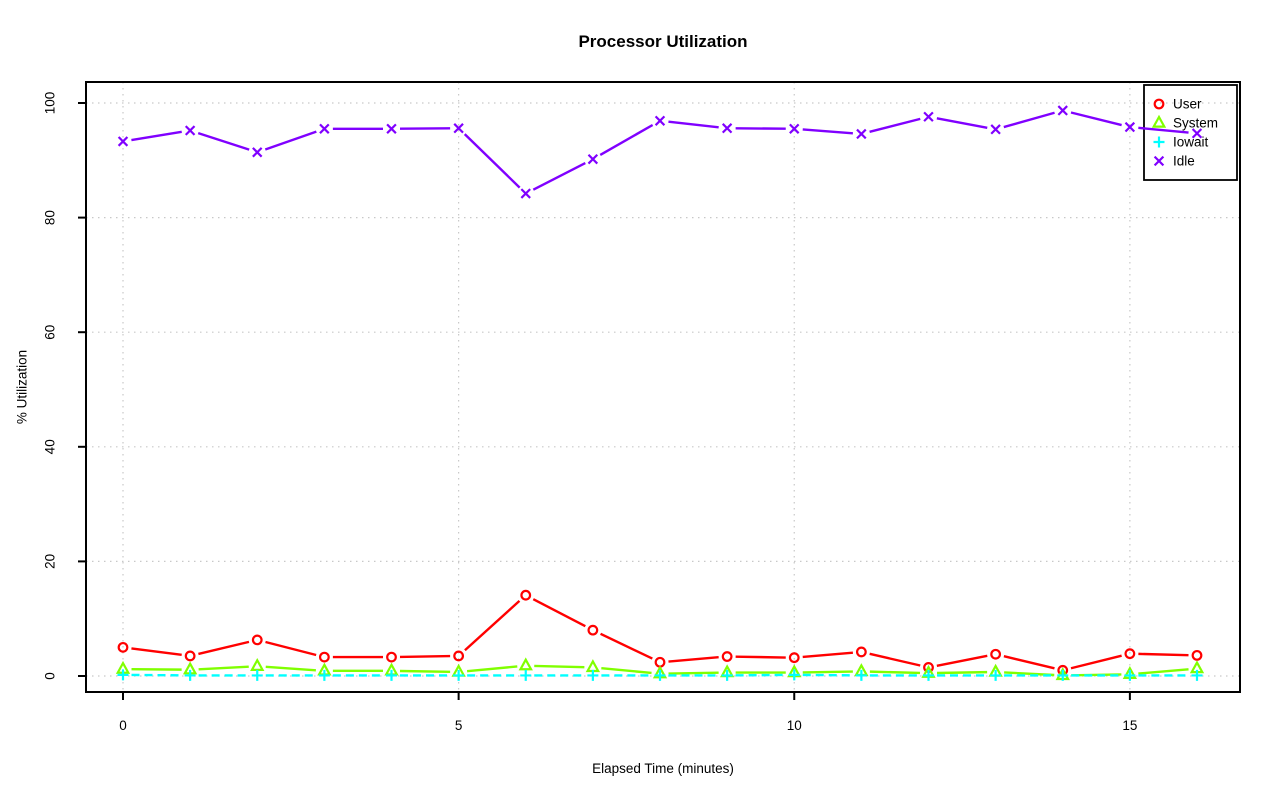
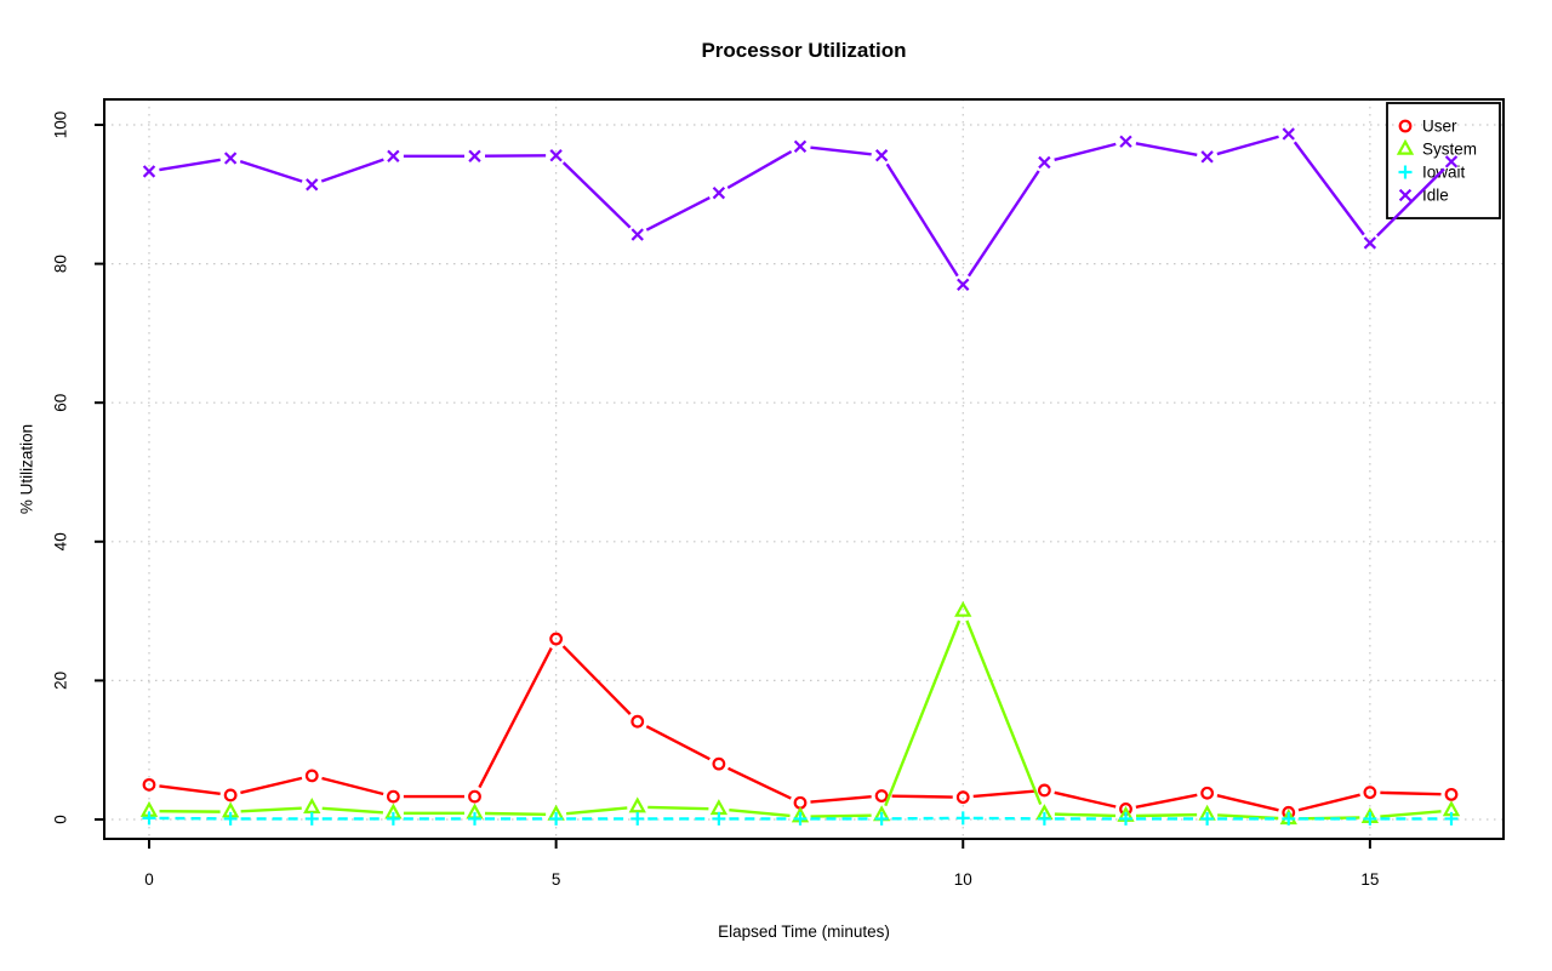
User/5: 4 -> 26
System/10: 1 -> 30
Idle/10: 96 -> 77
Idle/15: 96 -> 83
